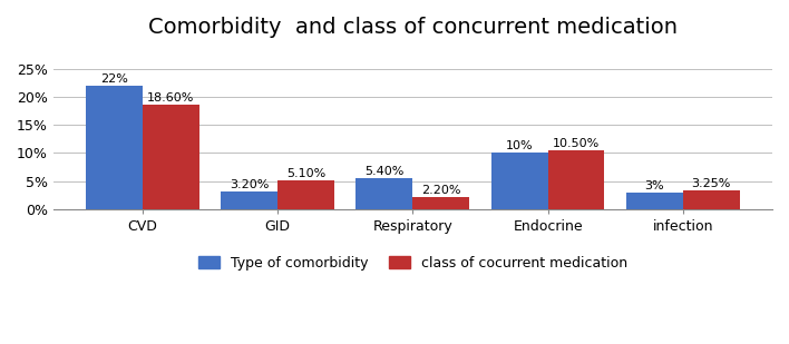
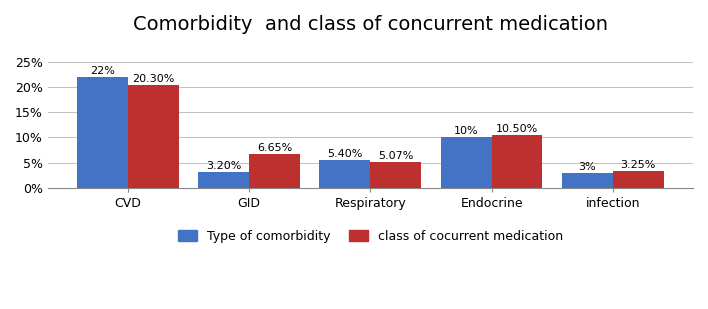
class of cocurrent medication/CVD: 18.60% -> 20.30%
class of cocurrent medication/GID: 5.10% -> 6.65%
class of cocurrent medication/Respiratory: 2.20% -> 5.07%
